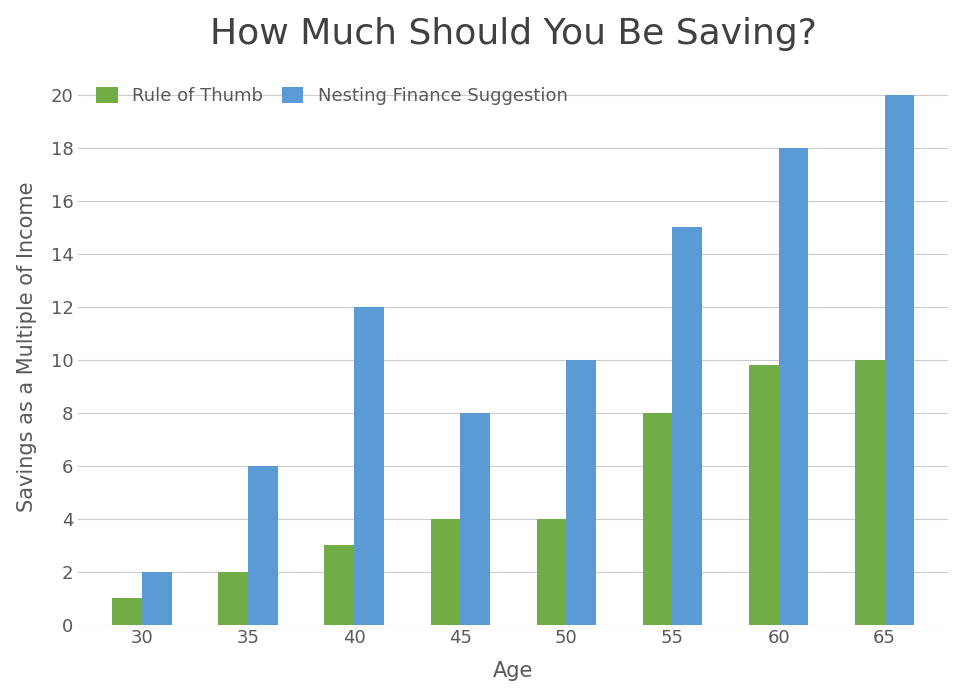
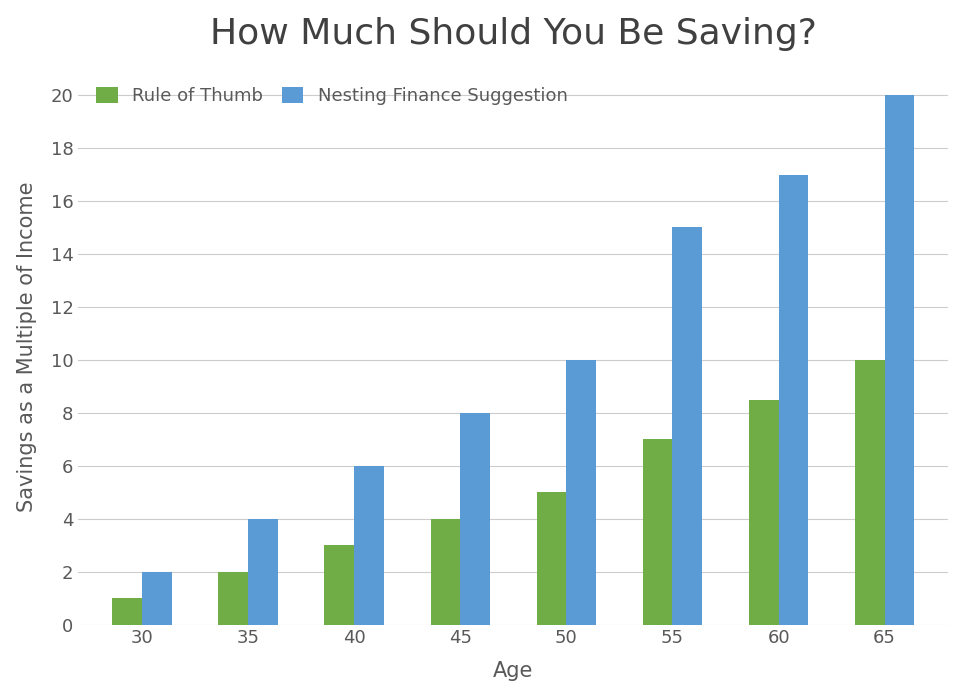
Nesting Finance Suggestion/35: 6 -> 4
Nesting Finance Suggestion/40: 12 -> 6
Rule of Thumb/50: 4.0 -> 5.0
Rule of Thumb/55: 8.0 -> 7.0
Rule of Thumb/60: 9.8 -> 8.5
Nesting Finance Suggestion/60: 18 -> 17
